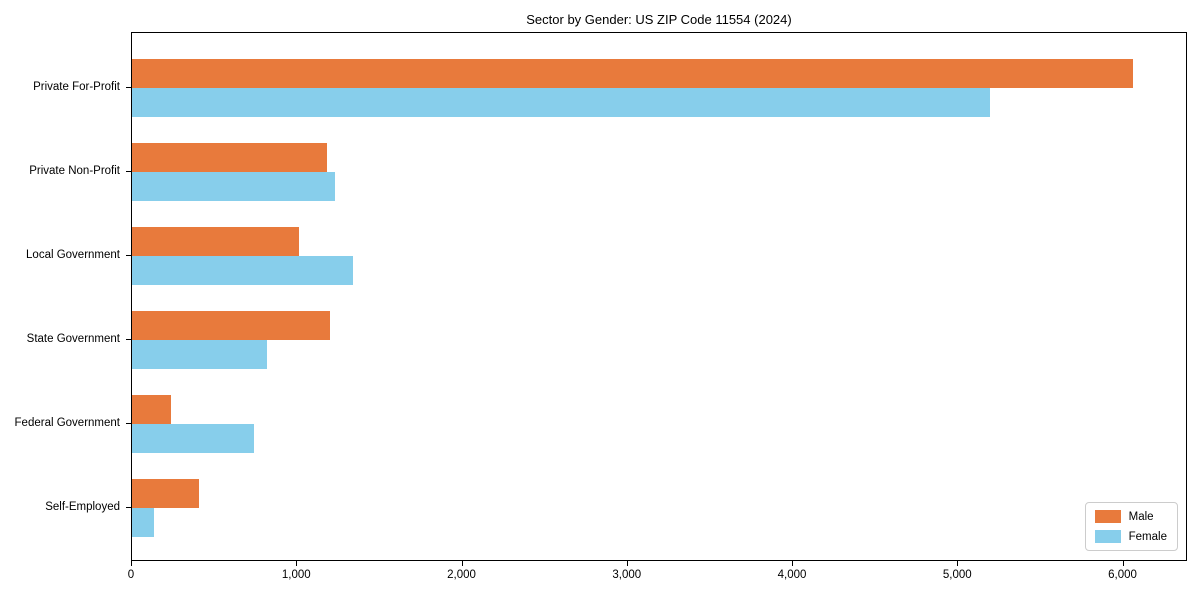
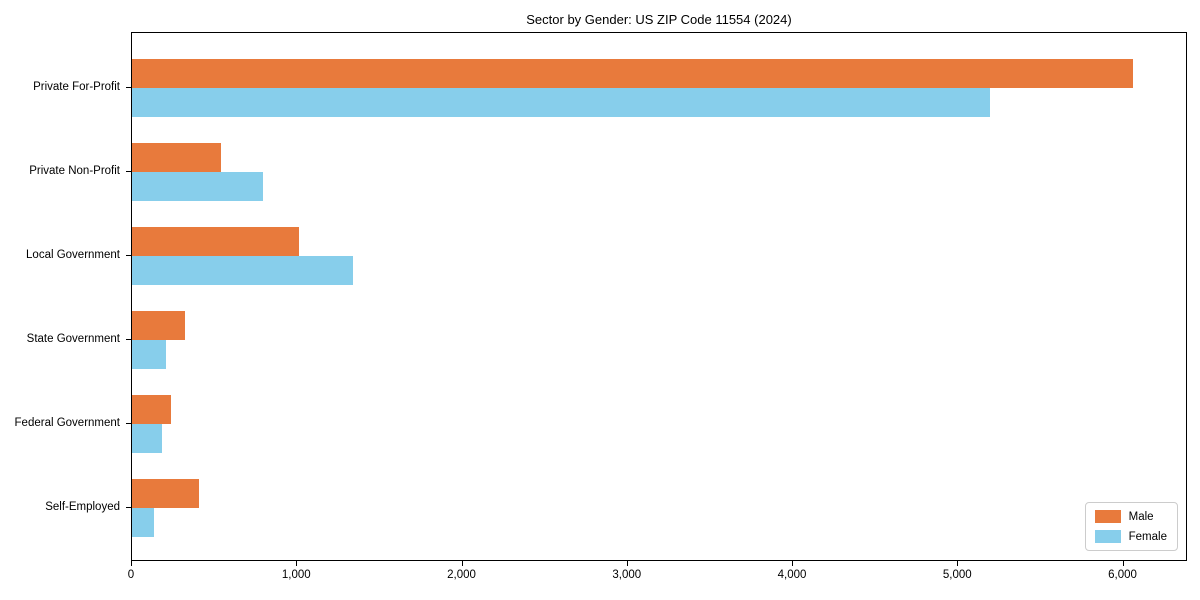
Male/Private Non-Profit: 1180 -> 540
Female/Private Non-Profit: 1230 -> 800
Male/State Government: 1200 -> 320
Female/State Government: 820 -> 200
Female/Federal Government: 740 -> 180
